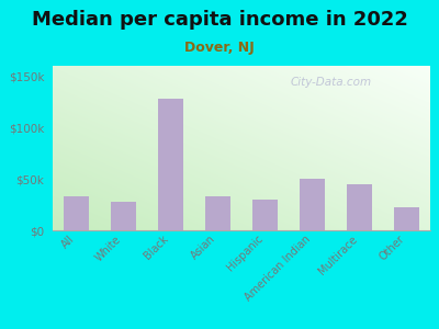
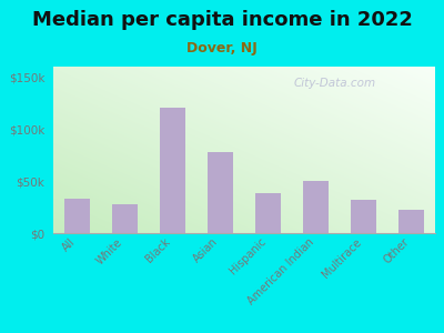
Black: $128k -> $120k
Asian: $33k -> $78k
Hispanic: $30k -> $38k
Multirace: $45k -> $32k
